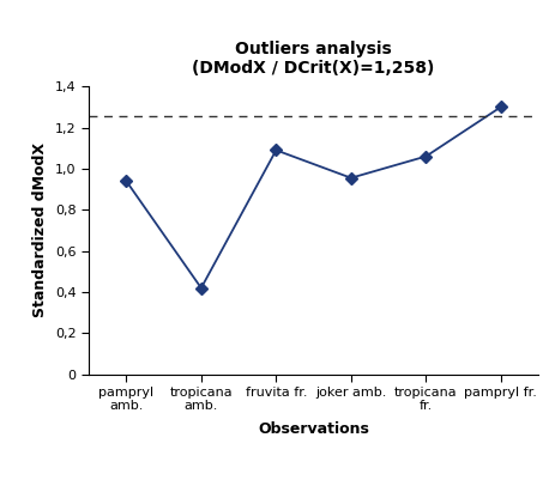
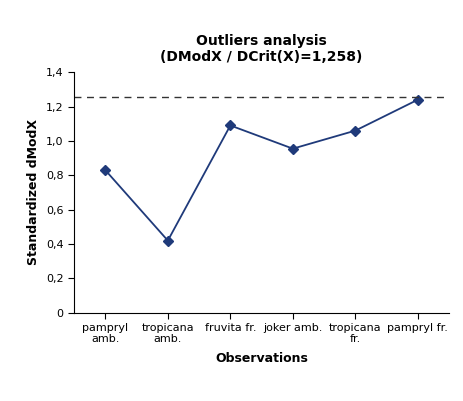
pampryl amb.: 0,94 -> 0,83
pampryl fr.: 1,30 -> 1,24
